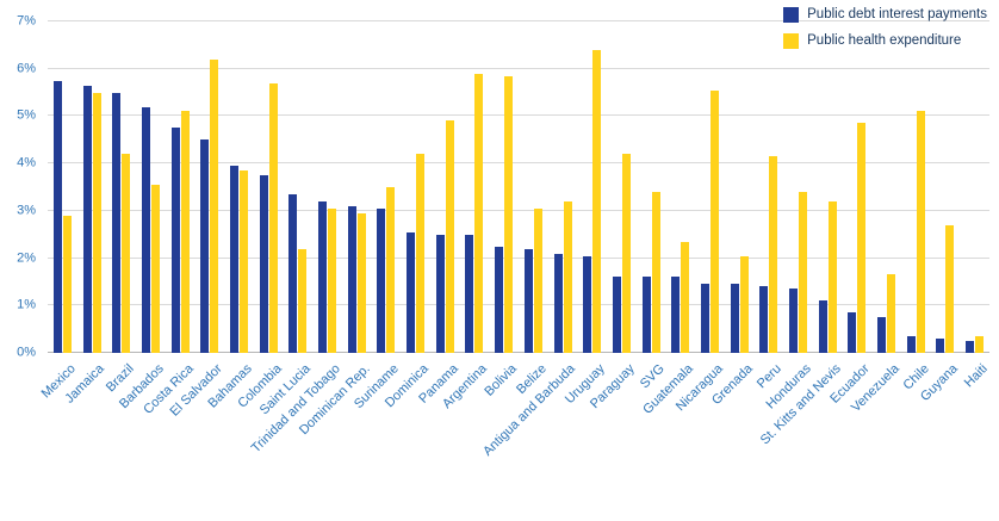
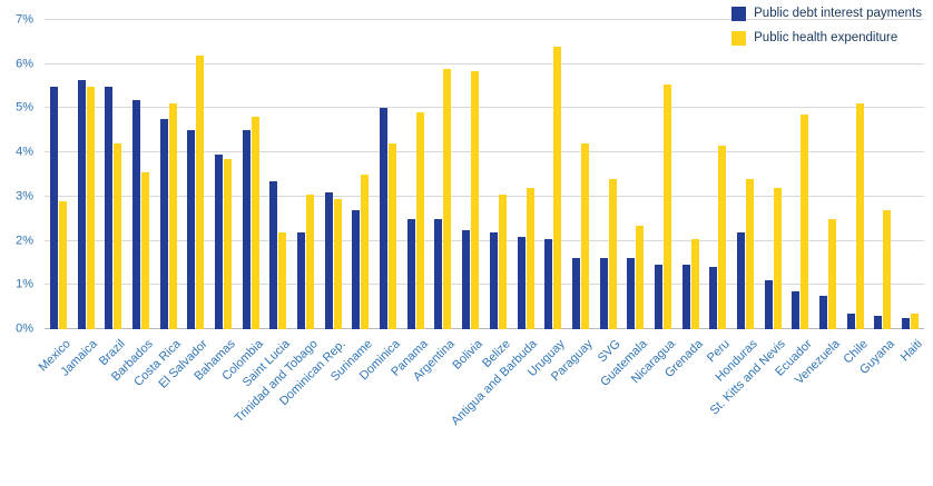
Public debt interest payments/Mexico: 5.8% -> 5.5%
Public debt interest payments/Colombia: 3.8% -> 4.5%
Public health expenditure/Colombia: 5.7% -> 4.8%
Public debt interest payments/Trinidad and Tobago: 3.2% -> 2.2%
Public debt interest payments/Suriname: 3.0% -> 2.7%
Public debt interest payments/Dominica: 2.5% -> 5.0%
Public debt interest payments/Honduras: 1.4% -> 2.2%
Public health expenditure/Venezuela: 1.6% -> 2.5%
